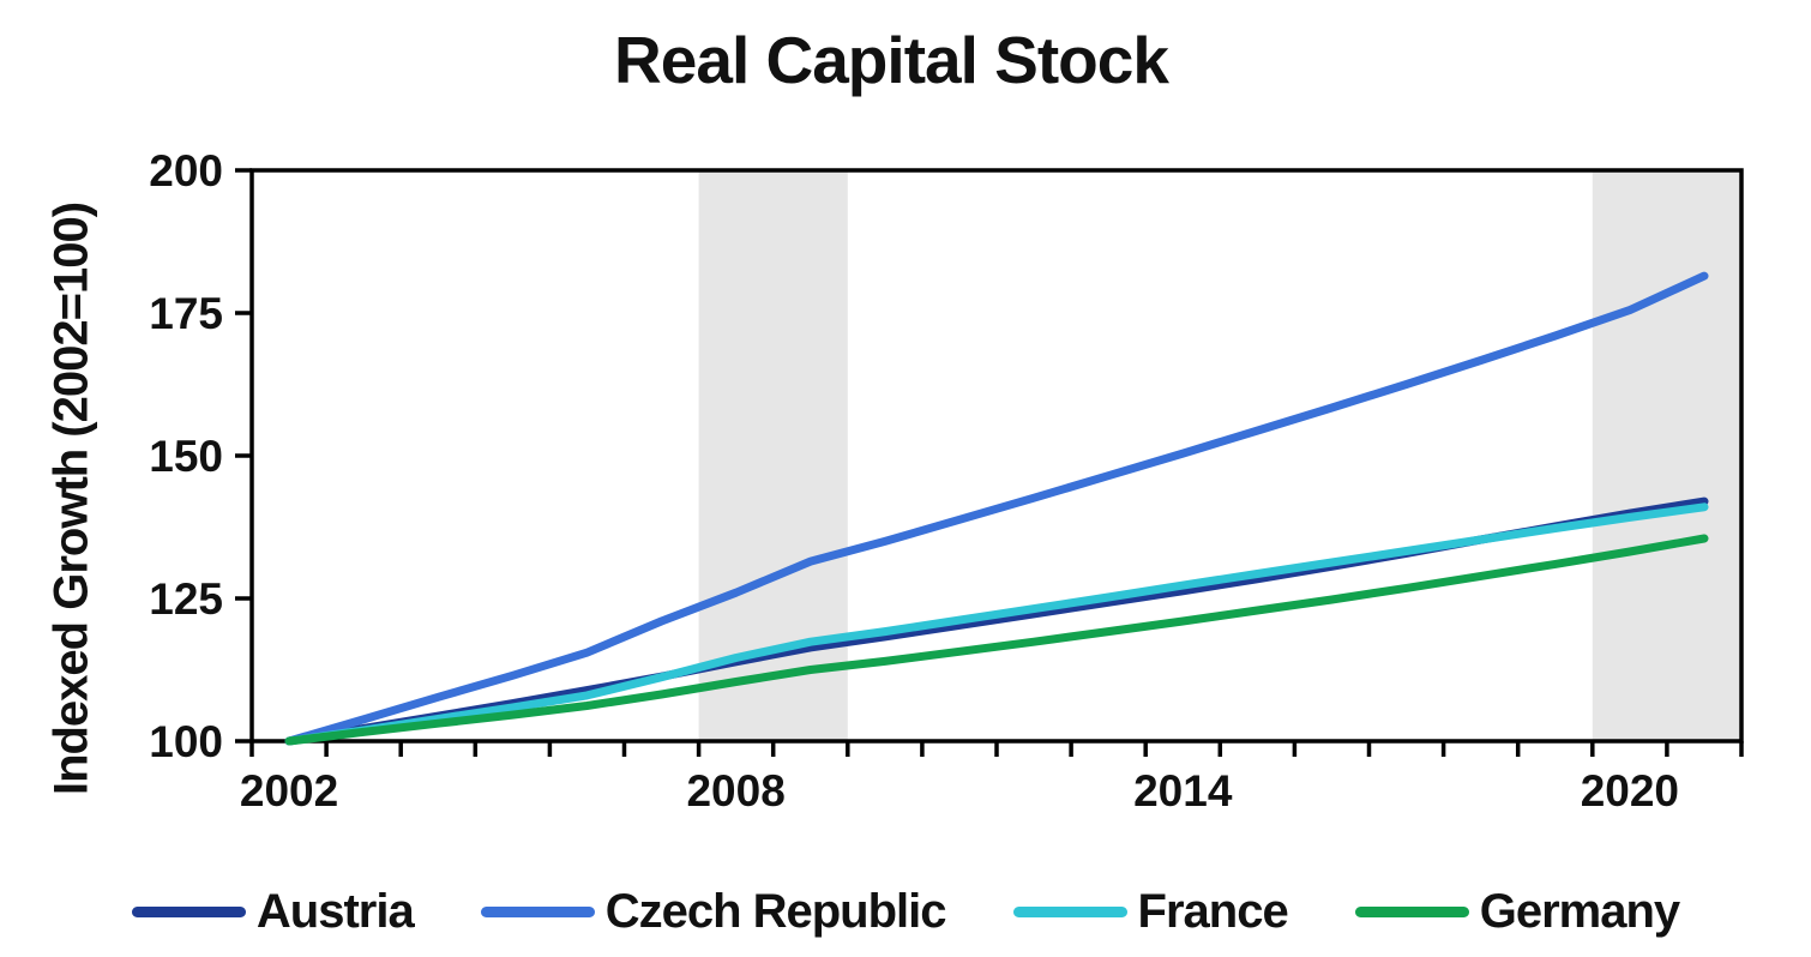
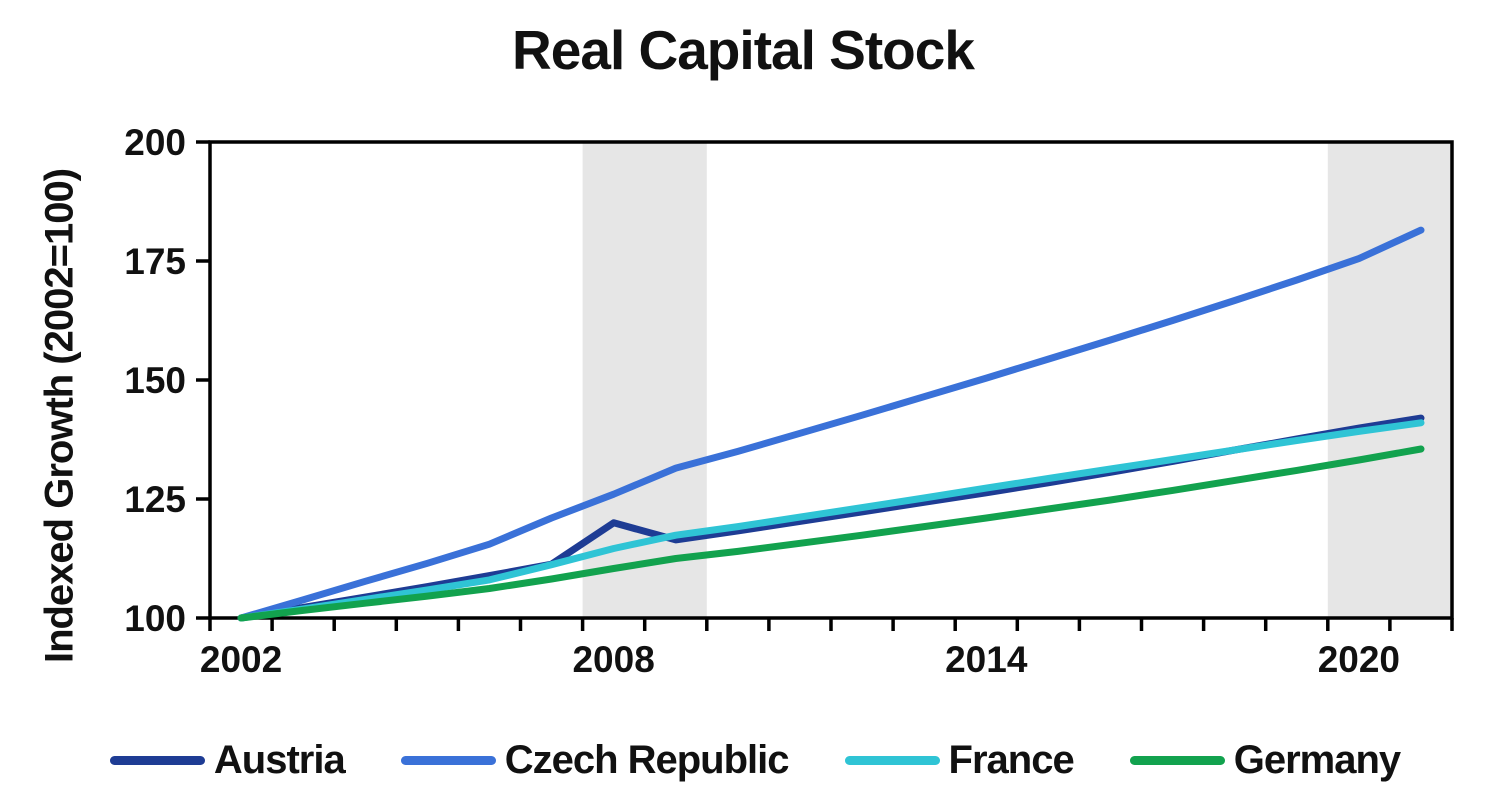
Austria/2008: 114 -> 120
